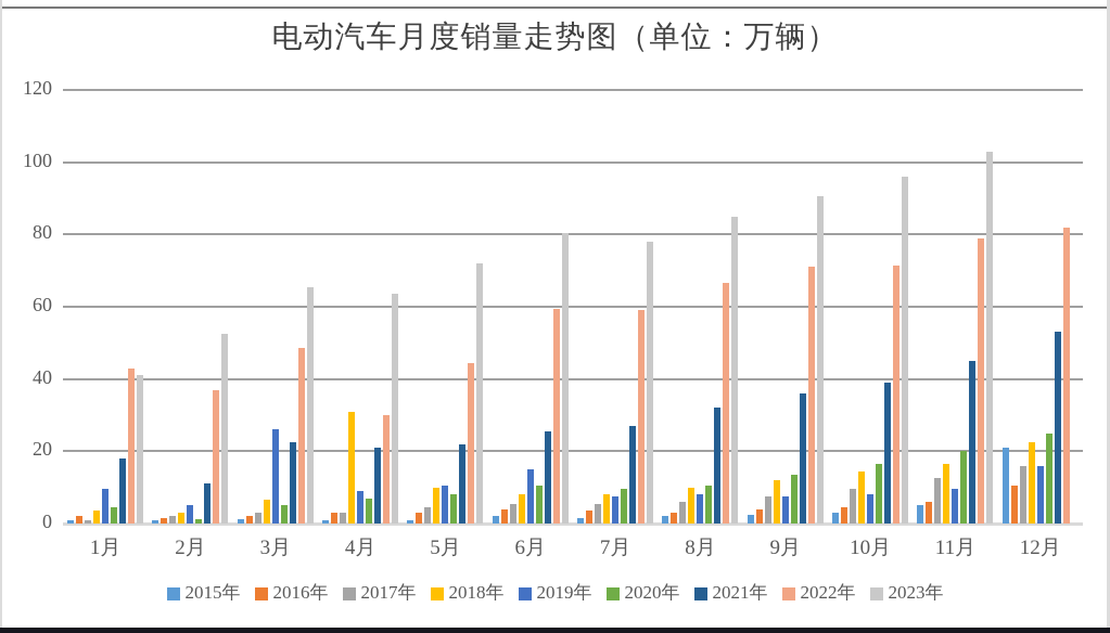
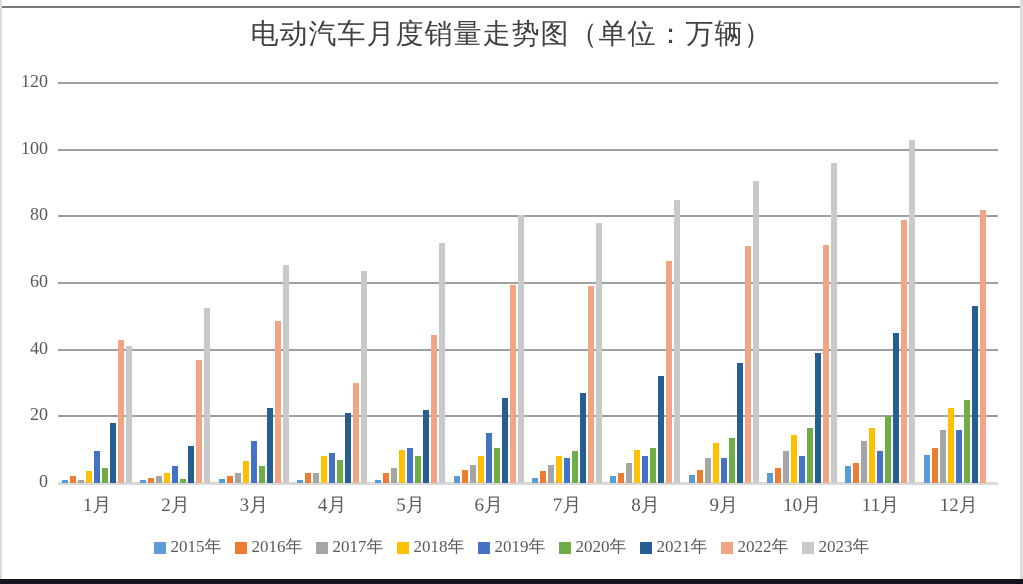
2019年/3月: 26 -> 12
2018年/4月: 31 -> 8
2015年/12月: 21 -> 8
